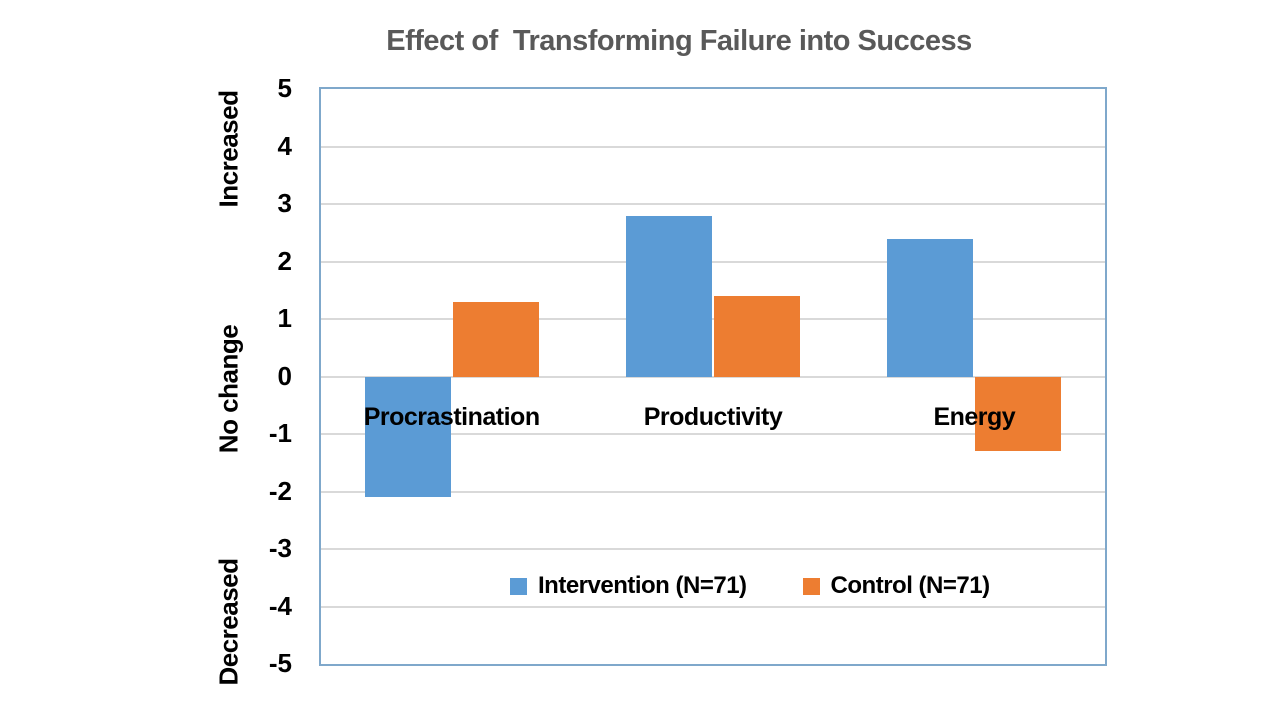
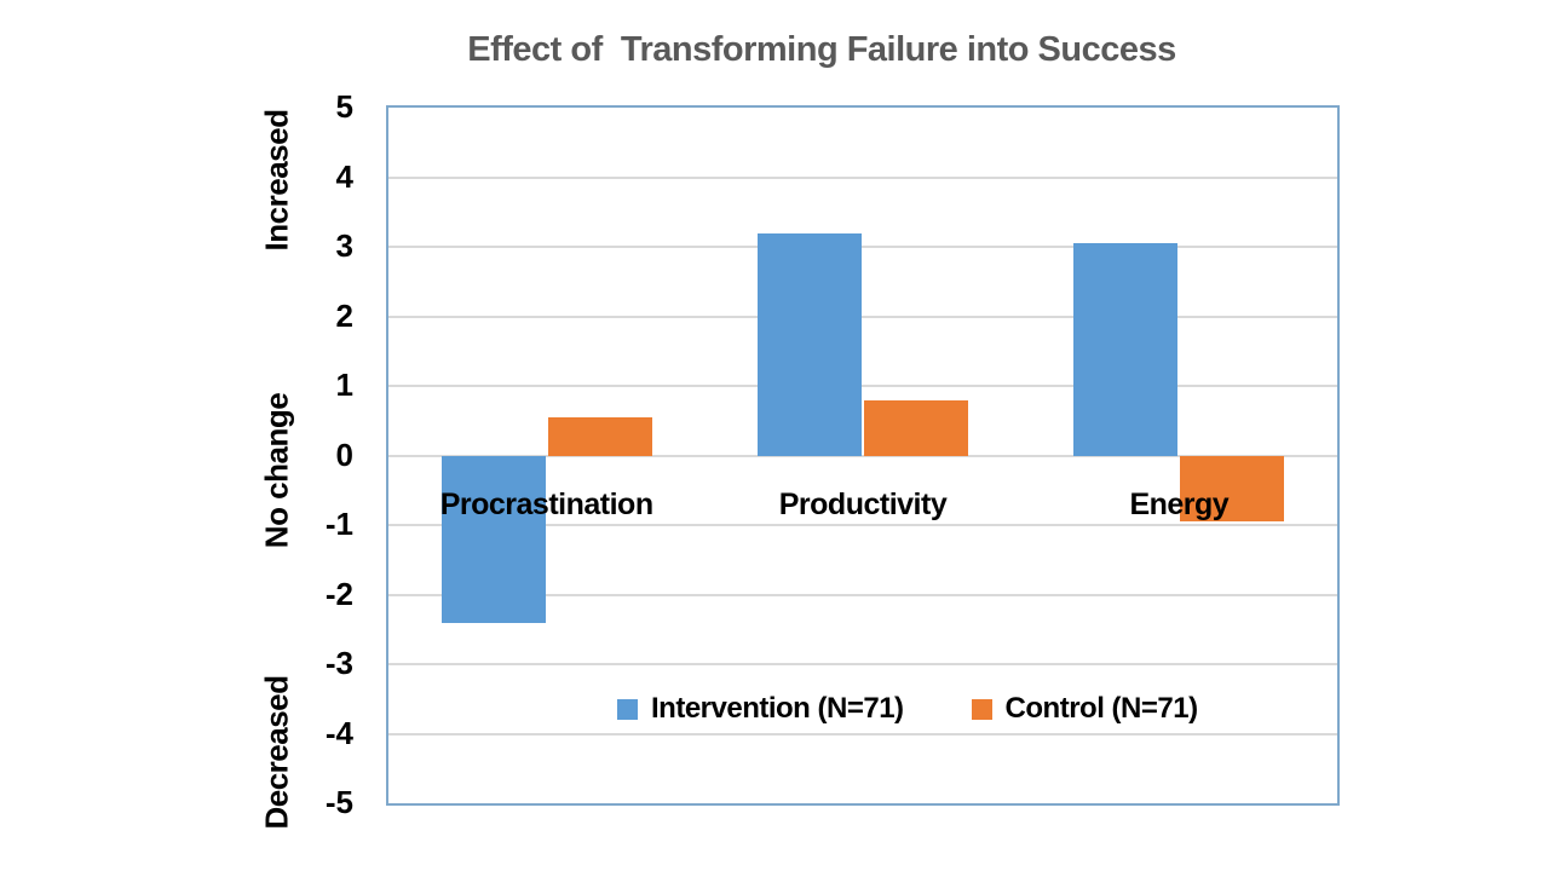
Intervention (N=71)/Procrastination: -2.1 -> -2.4
Control (N=71)/Procrastination: 1.3 -> 0.6
Intervention (N=71)/Productivity: 2.8 -> 3.2
Control (N=71)/Productivity: 1.4 -> 0.8
Intervention (N=71)/Energy: 2.4 -> 3.0
Control (N=71)/Energy: -1.3 -> -0.9
